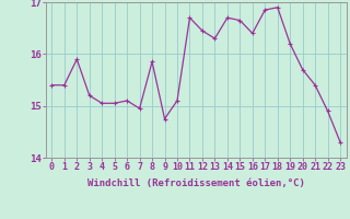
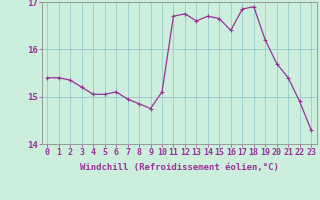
2: 15.90 -> 15.35
8: 15.85 -> 14.85
12: 16.45 -> 16.75
13: 16.30 -> 16.60
